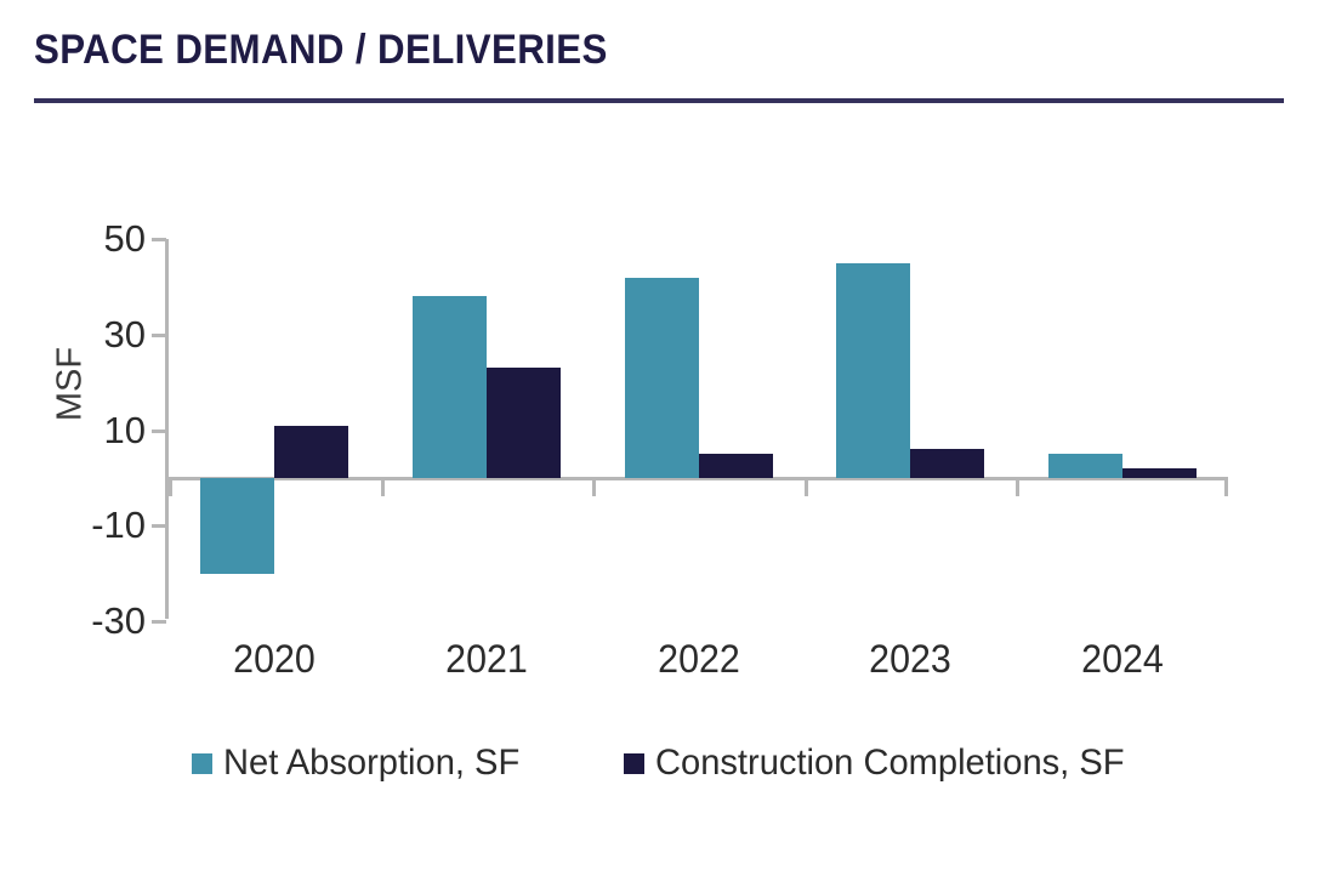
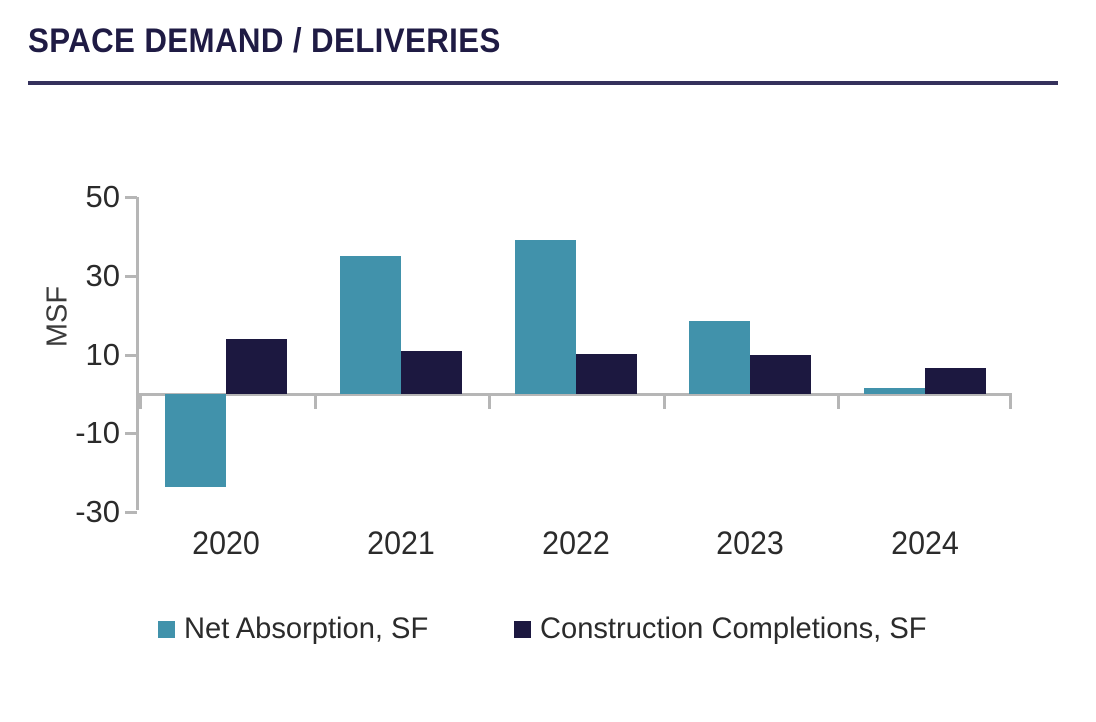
Net Absorption, SF/2020: -20 -> -24
Construction Completions, SF/2020: 11 -> 14
Net Absorption, SF/2021: 38 -> 35
Construction Completions, SF/2021: 23 -> 11
Net Absorption, SF/2022: 42 -> 39
Construction Completions, SF/2022: 5 -> 10
Net Absorption, SF/2023: 45 -> 18
Construction Completions, SF/2023: 6 -> 10
Net Absorption, SF/2024: 5 -> 2
Construction Completions, SF/2024: 2 -> 6
